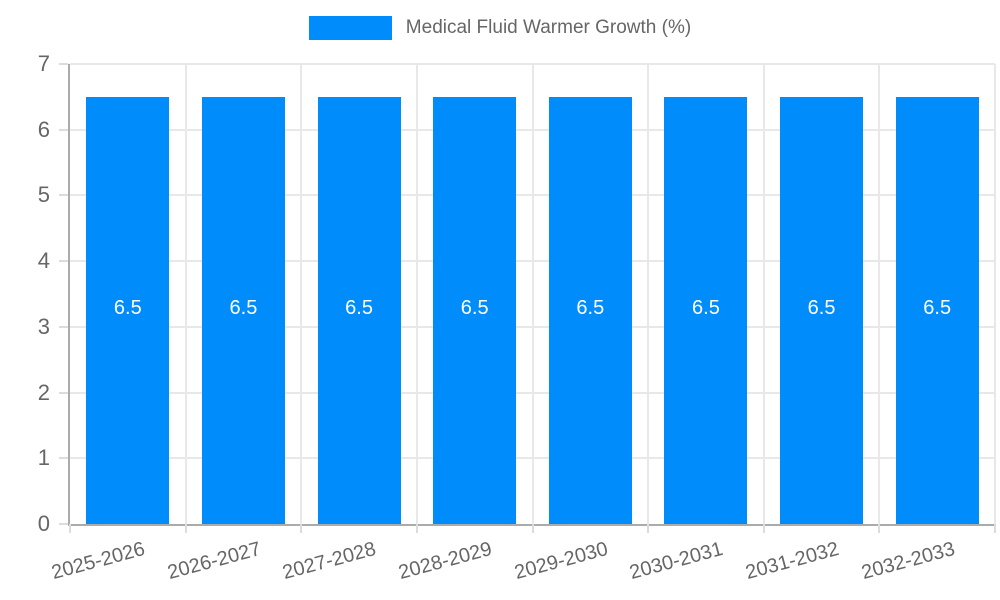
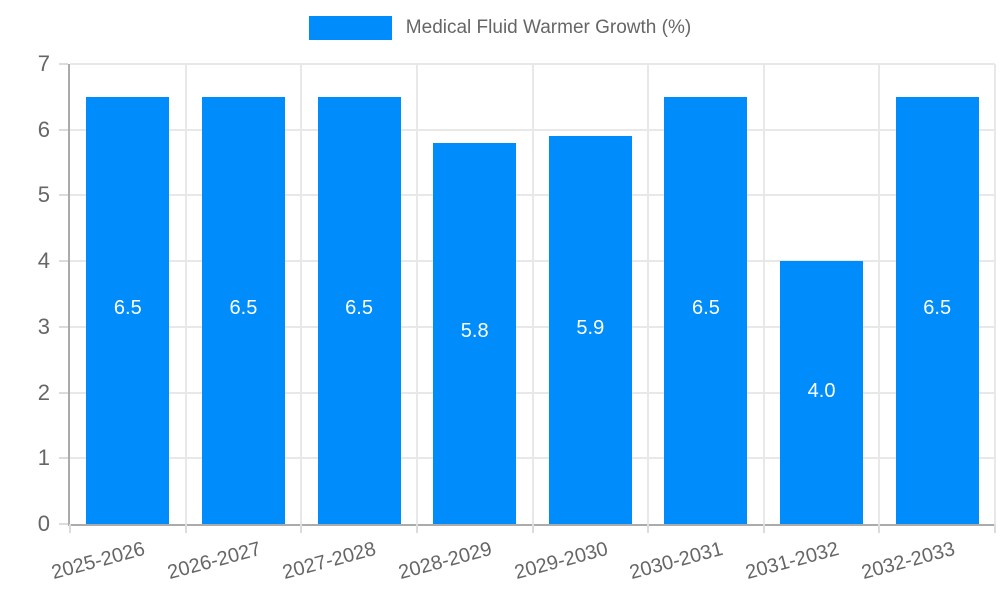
2028-2029: 6.5 -> 5.8
2029-2030: 6.5 -> 5.9
2031-2032: 6.5 -> 4.0
